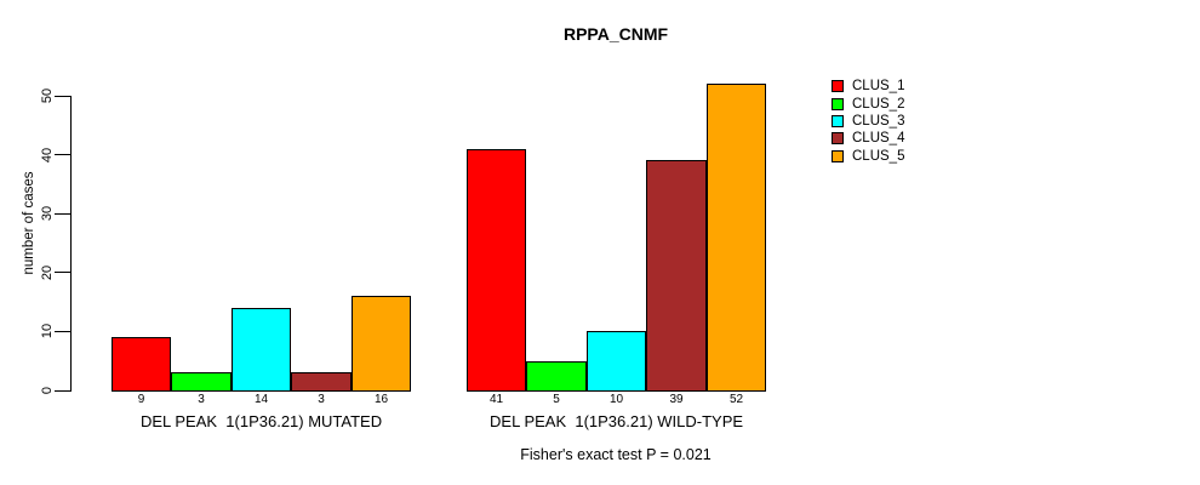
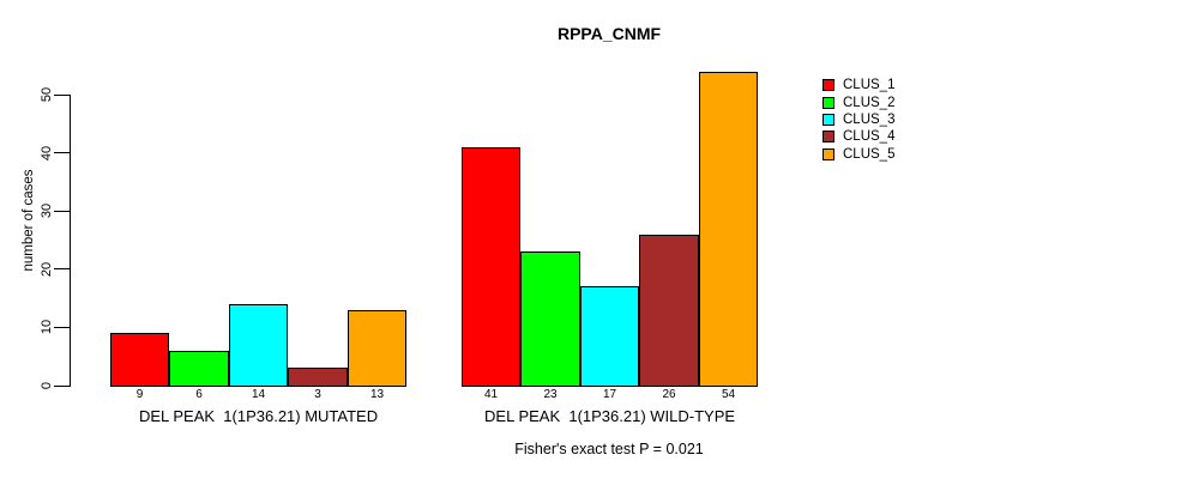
CLUS_2/DEL PEAK 1(1P36.21) MUTATED: 3 -> 6
CLUS_5/DEL PEAK 1(1P36.21) MUTATED: 16 -> 13
CLUS_2/DEL PEAK 1(1P36.21) WILD-TYPE: 5 -> 23
CLUS_3/DEL PEAK 1(1P36.21) WILD-TYPE: 10 -> 17
CLUS_4/DEL PEAK 1(1P36.21) WILD-TYPE: 39 -> 26
CLUS_5/DEL PEAK 1(1P36.21) WILD-TYPE: 52 -> 54
